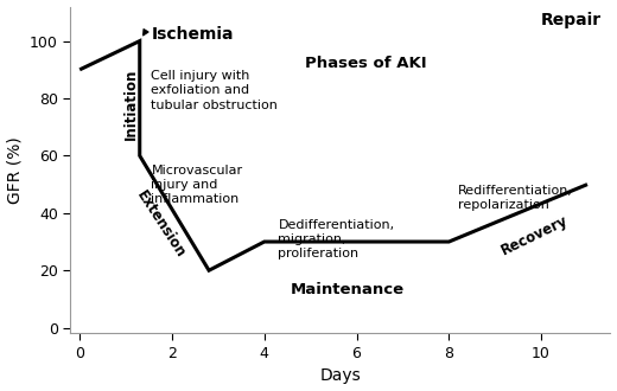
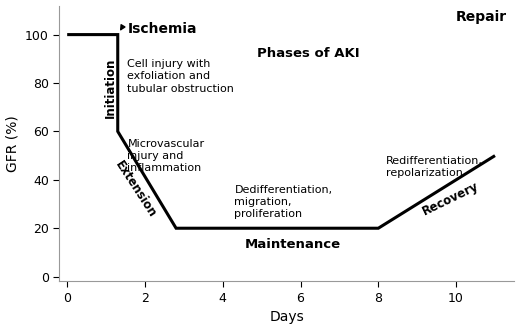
0: 90 -> 100
4: 30 -> 20
8: 30 -> 20
